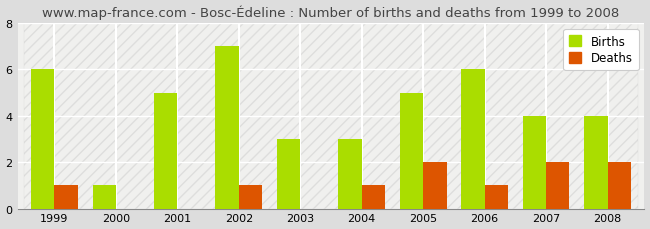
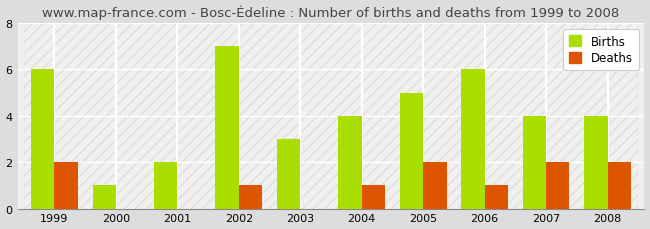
Deaths/1999: 1 -> 2
Births/2001: 5 -> 2
Births/2004: 3 -> 4
